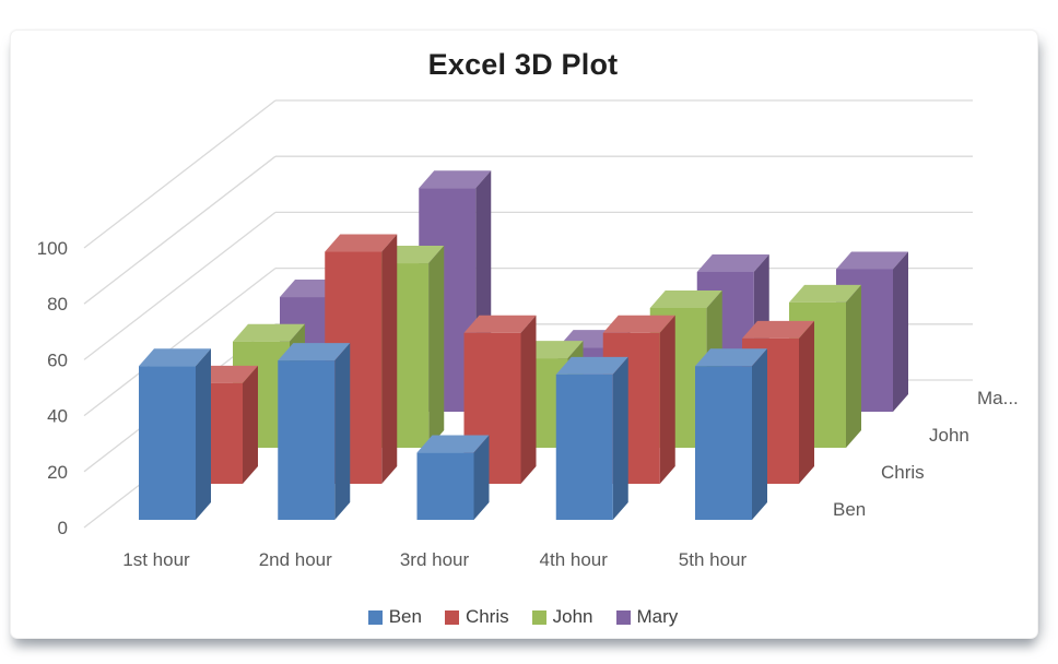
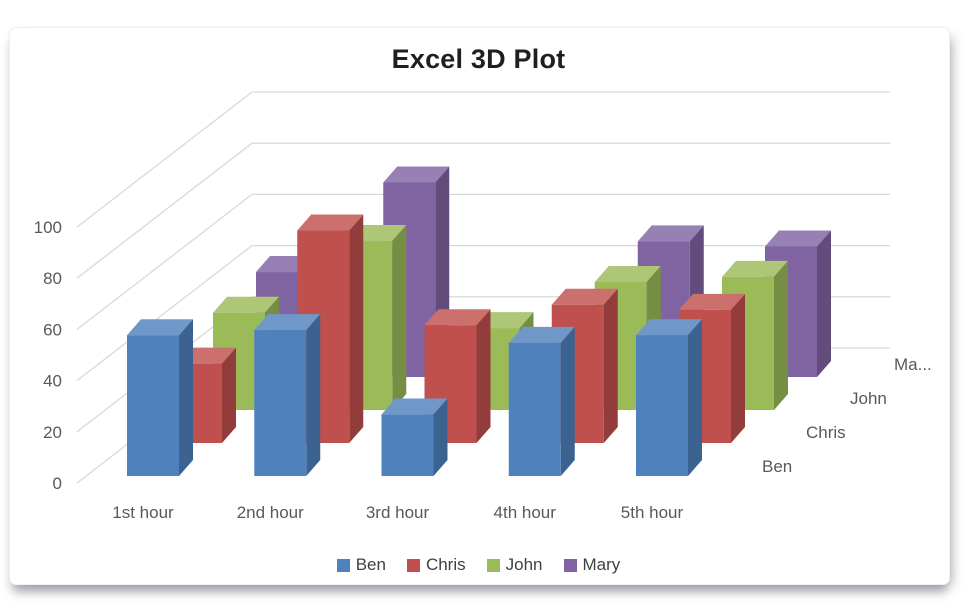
Chris/1st hour: 36 -> 31
Mary/2nd hour: 80 -> 76
Chris/3rd hour: 54 -> 46
Mary/3rd hour: 23 -> 12
Mary/4th hour: 50 -> 53
